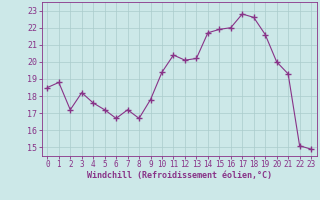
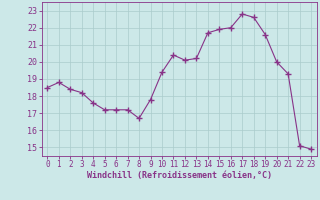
2: 17.2 -> 18.4
6: 16.7 -> 17.2
